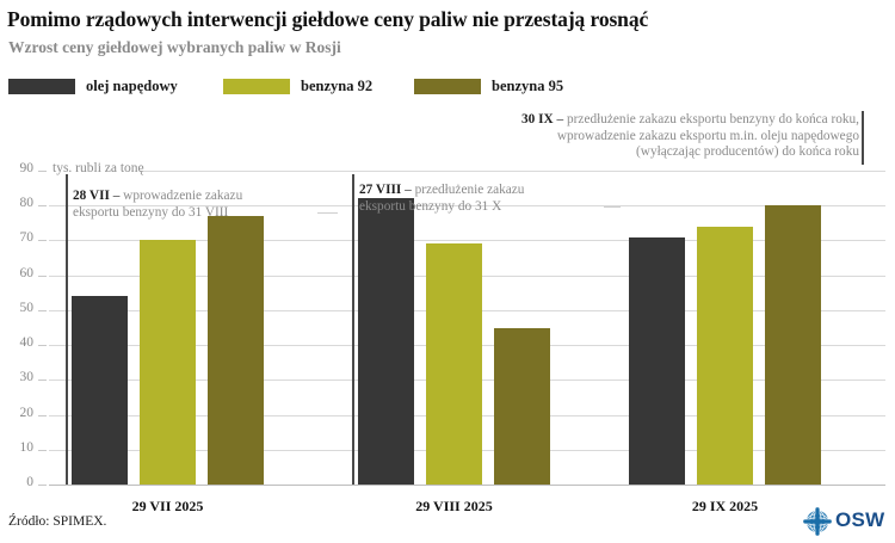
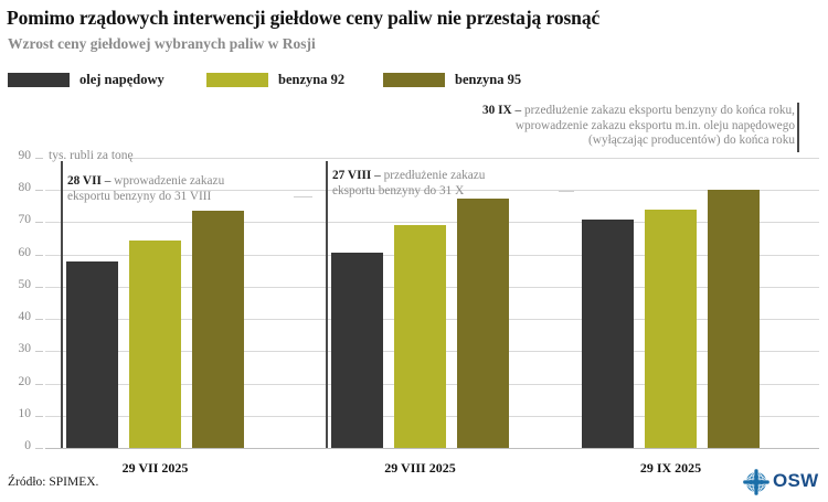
olej napędowy/29 VII 2025: 54 -> 58
benzyna 92/29 VII 2025: 70 -> 64
benzyna 95/29 VII 2025: 77 -> 74
olej napędowy/29 VIII 2025: 82 -> 60
benzyna 95/29 VIII 2025: 45 -> 78
